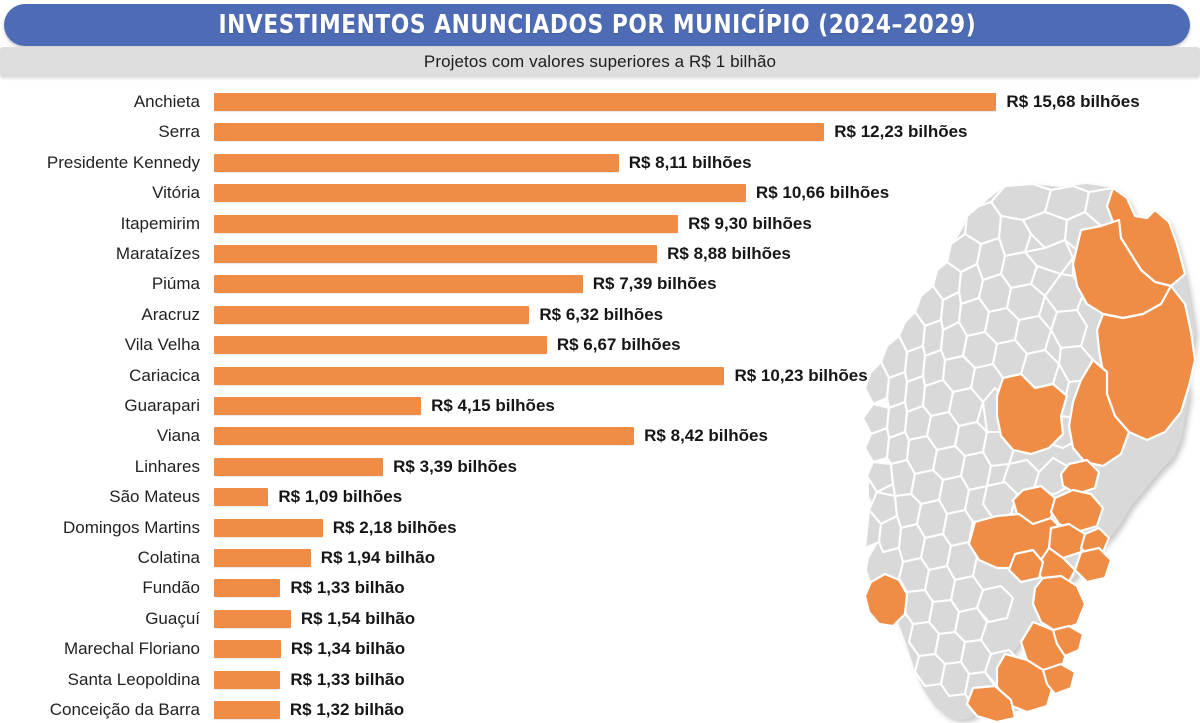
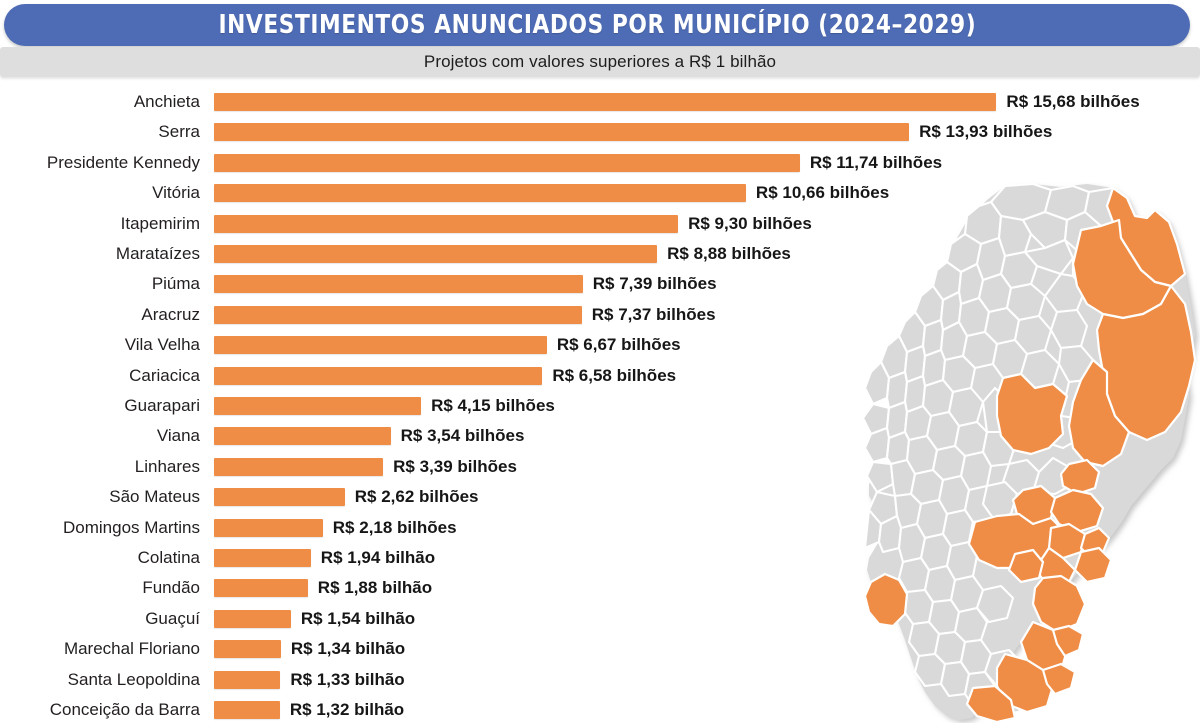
Serra: 12,23 -> 13,93
Presidente Kennedy: 8,11 -> 11,74
Aracruz: 6,32 -> 7,37
Cariacica: 10,23 -> 6,58
Viana: 8,42 -> 3,54
São Mateus: 1,09 -> 2,62
Fundão: 1,33 -> 1,88
